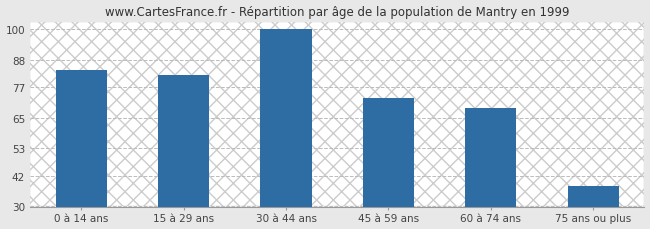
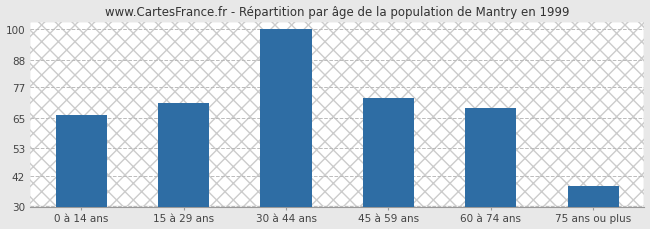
0 à 14 ans: 84 -> 66
15 à 29 ans: 82 -> 71
